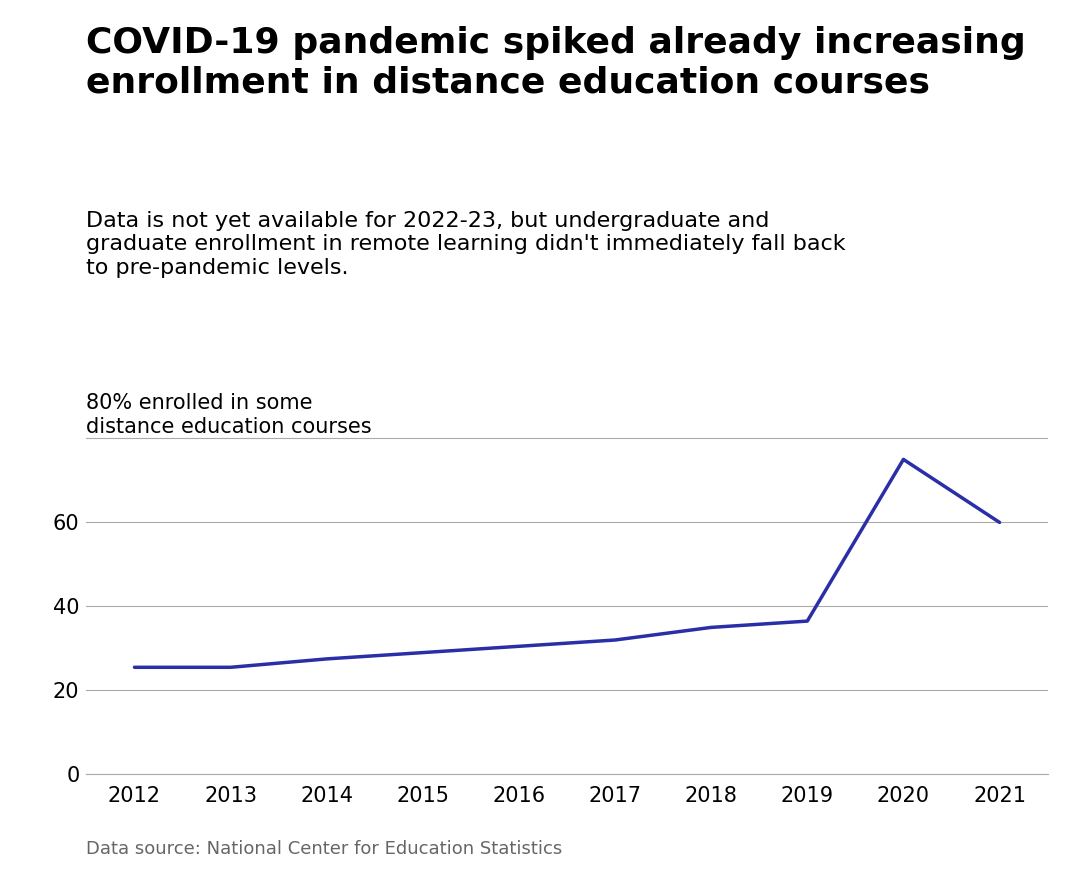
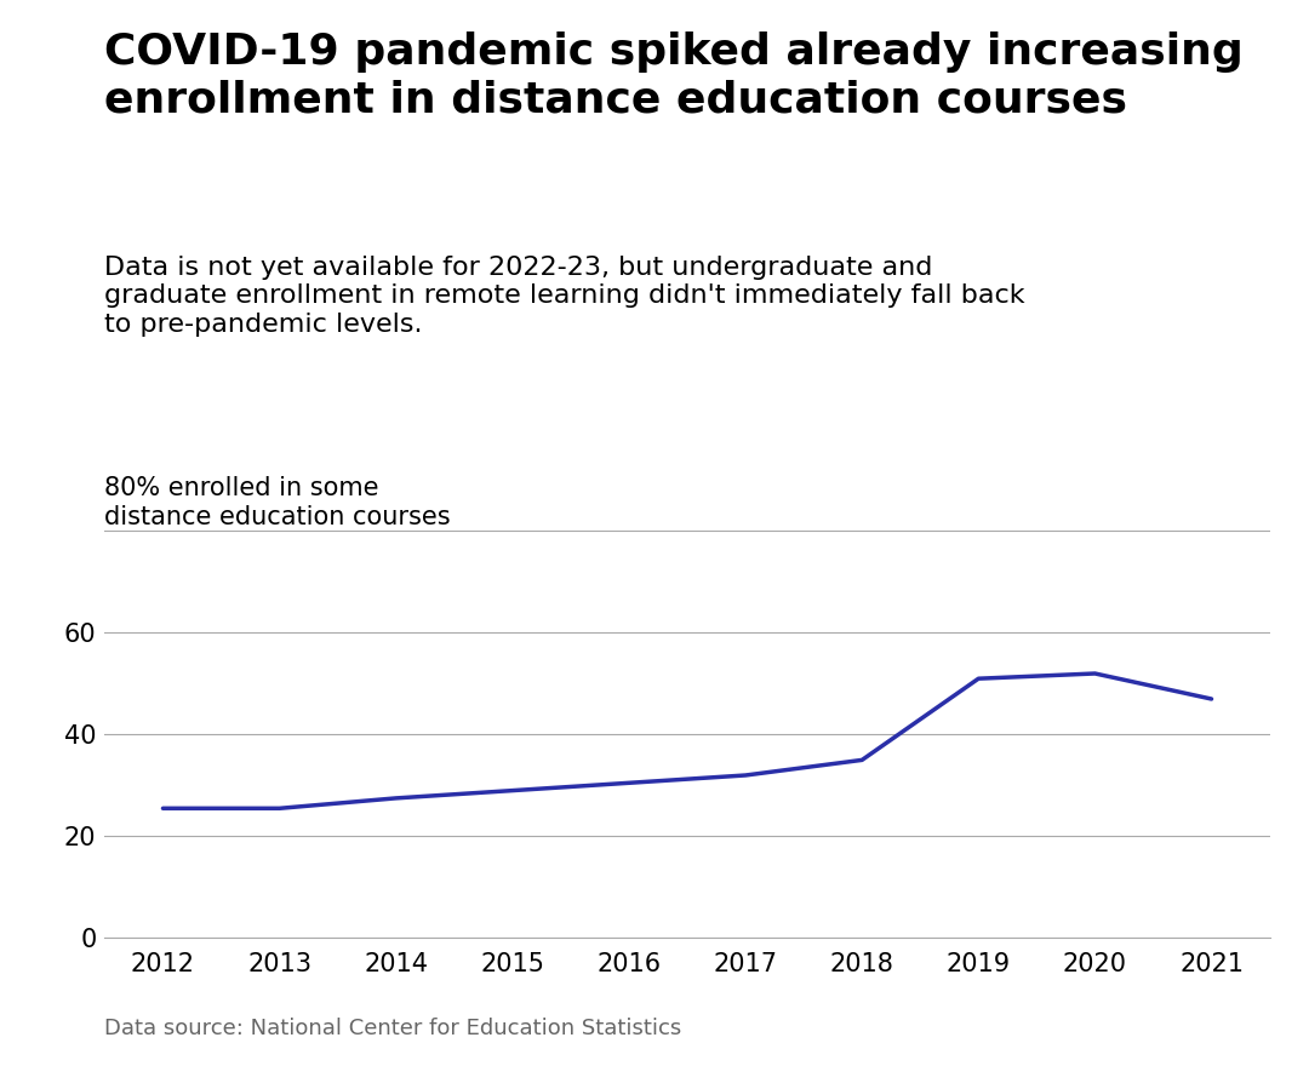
2019: 36.5 -> 51.0
2020: 75.0 -> 52.0
2021: 60.0 -> 47.0
